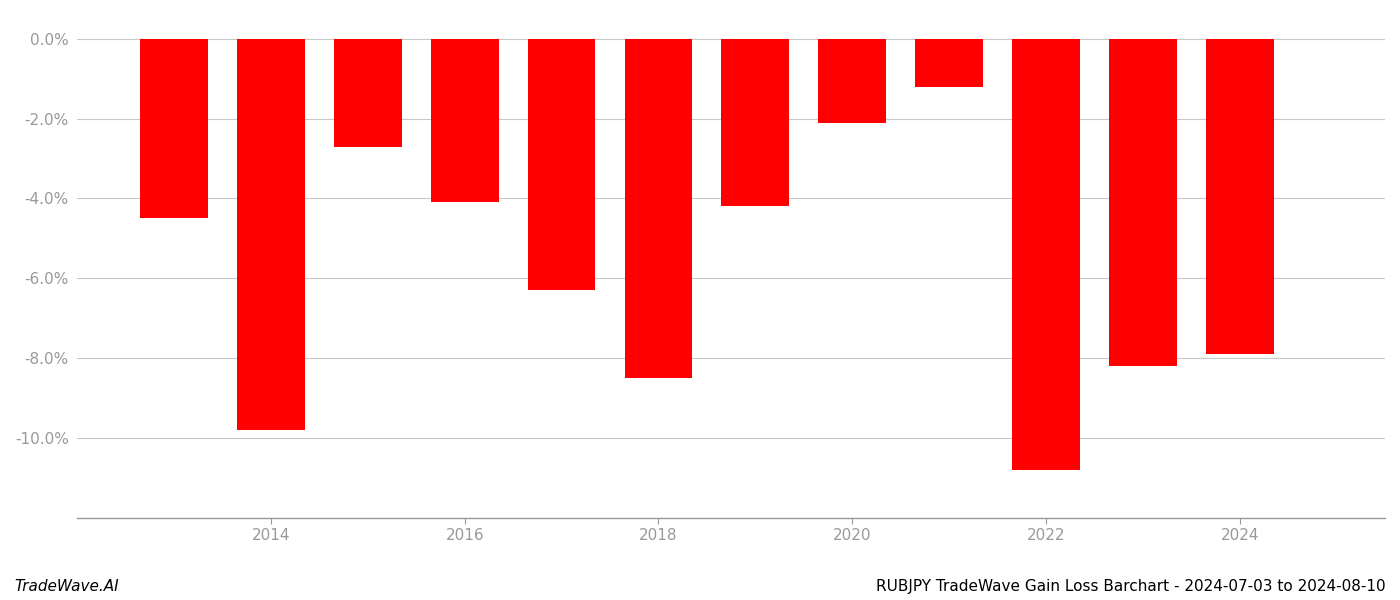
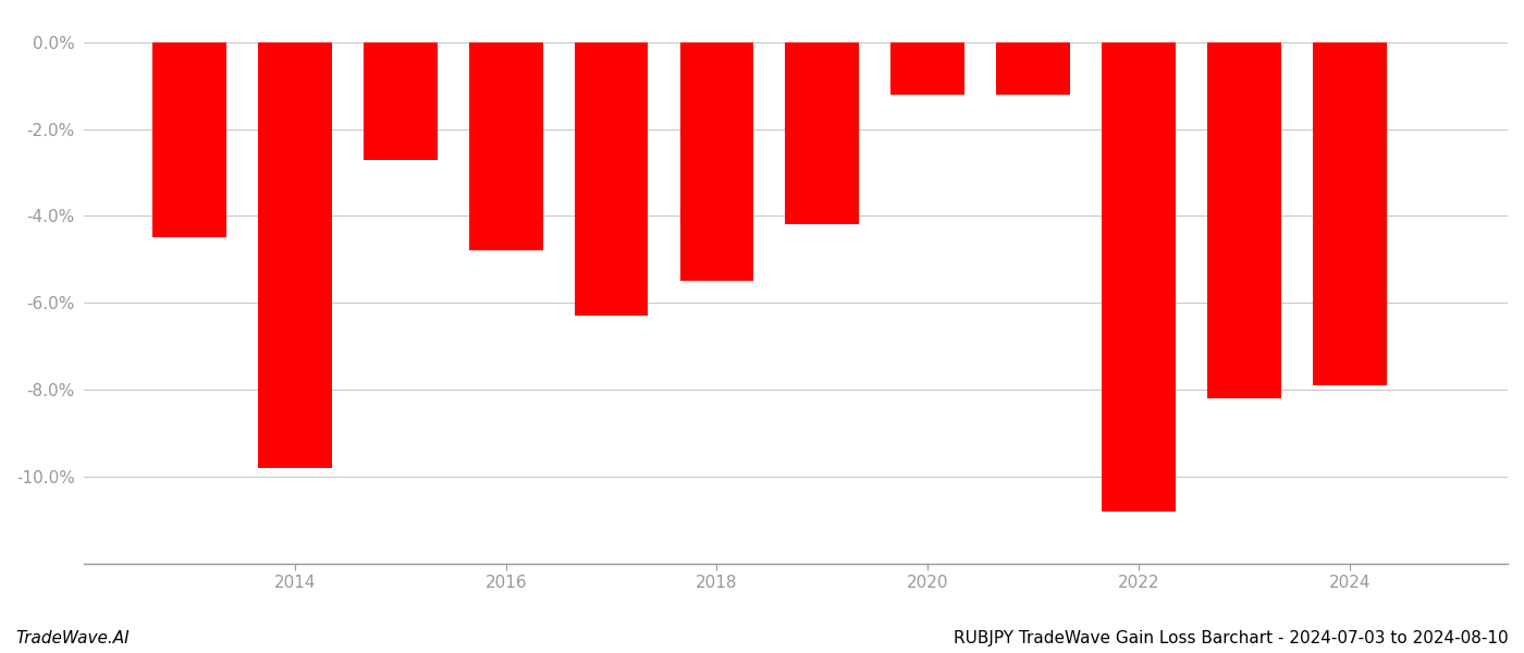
2016: -4.1% -> -4.8%
2018: -8.5% -> -5.5%
2020: -2.1% -> -1.2%
